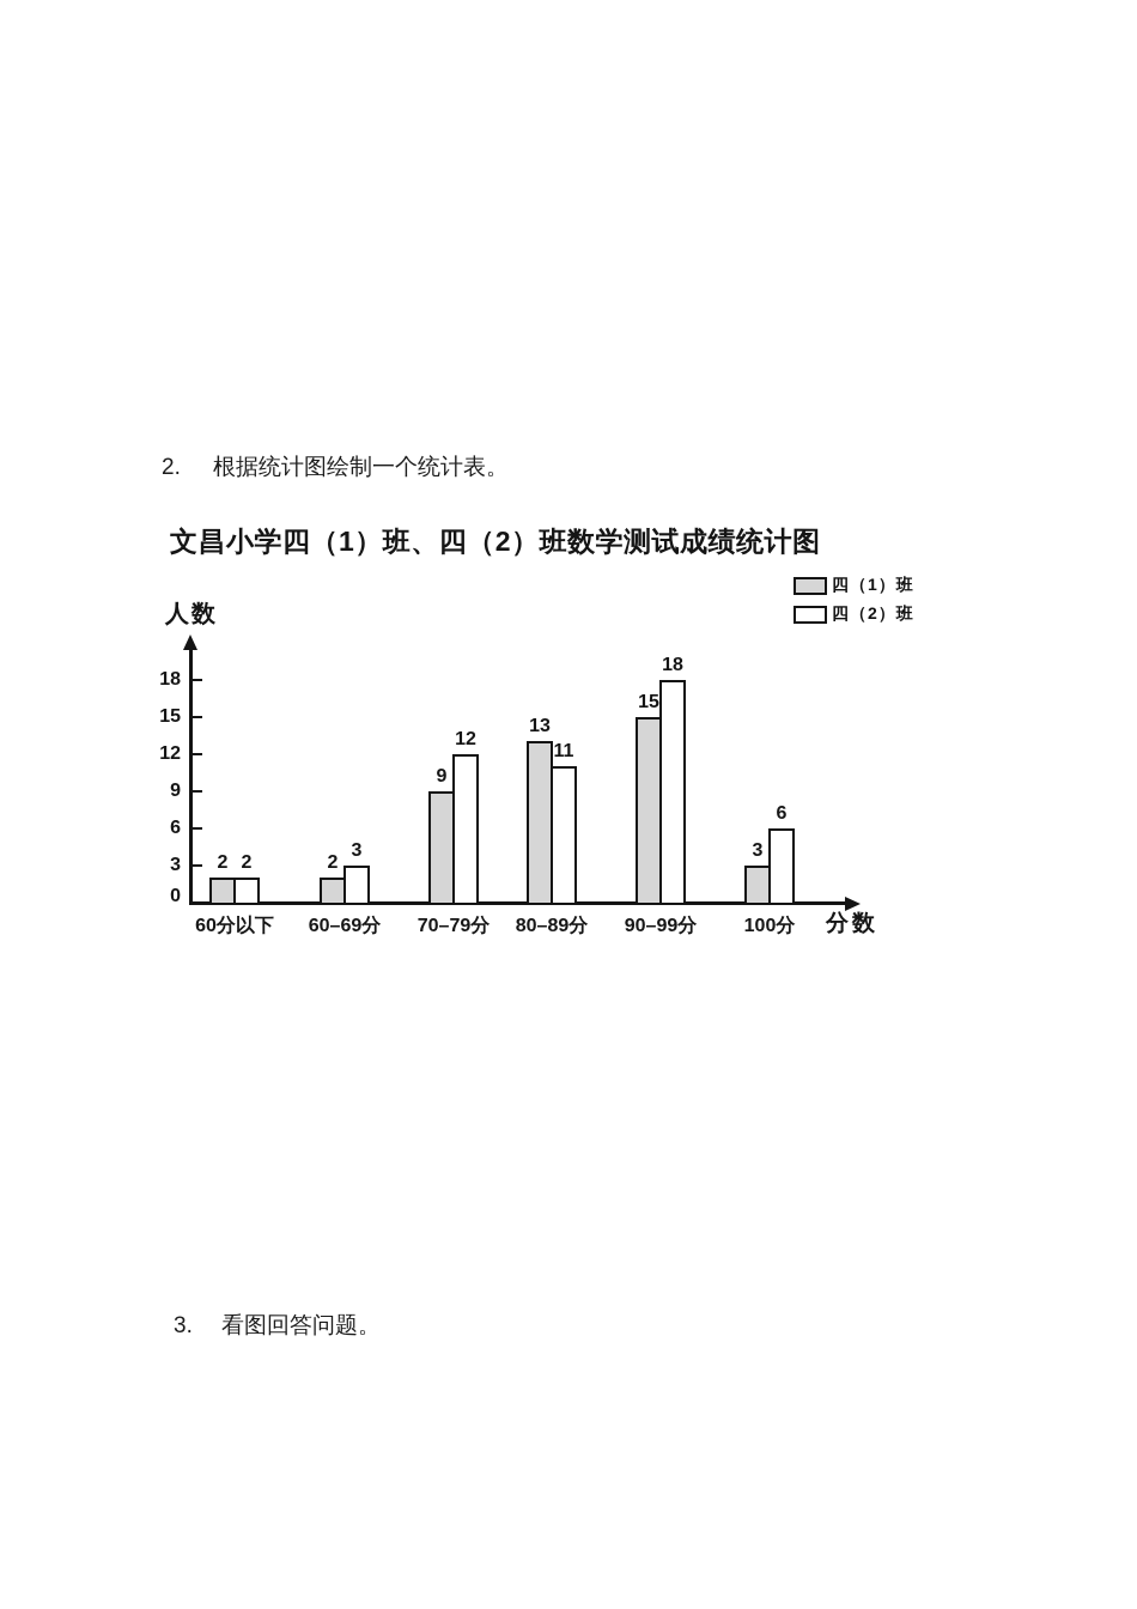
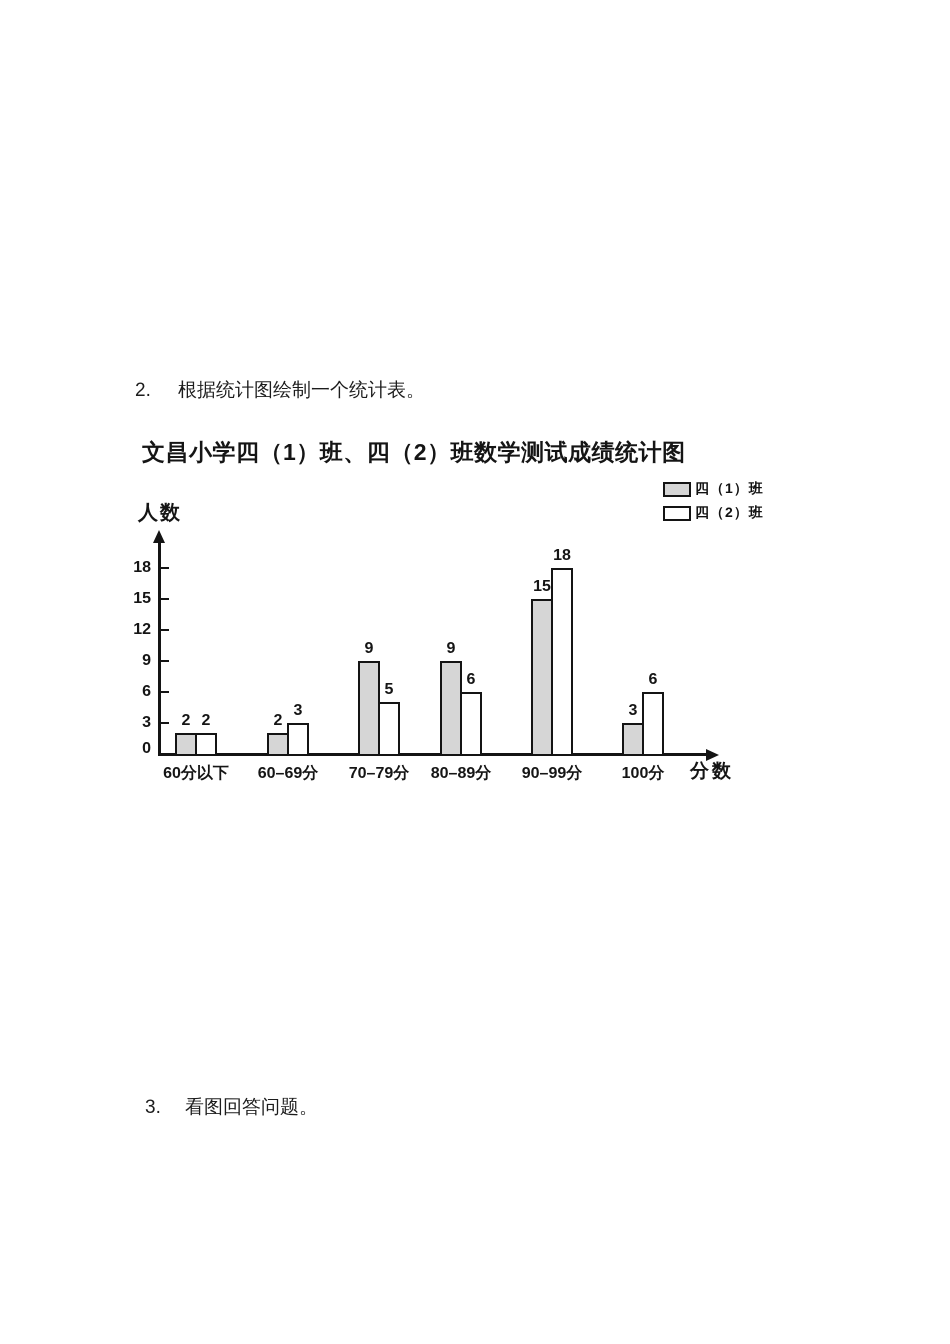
四（2）班/70–79分: 12 -> 5
四（1）班/80–89分: 13 -> 9
四（2）班/80–89分: 11 -> 6
